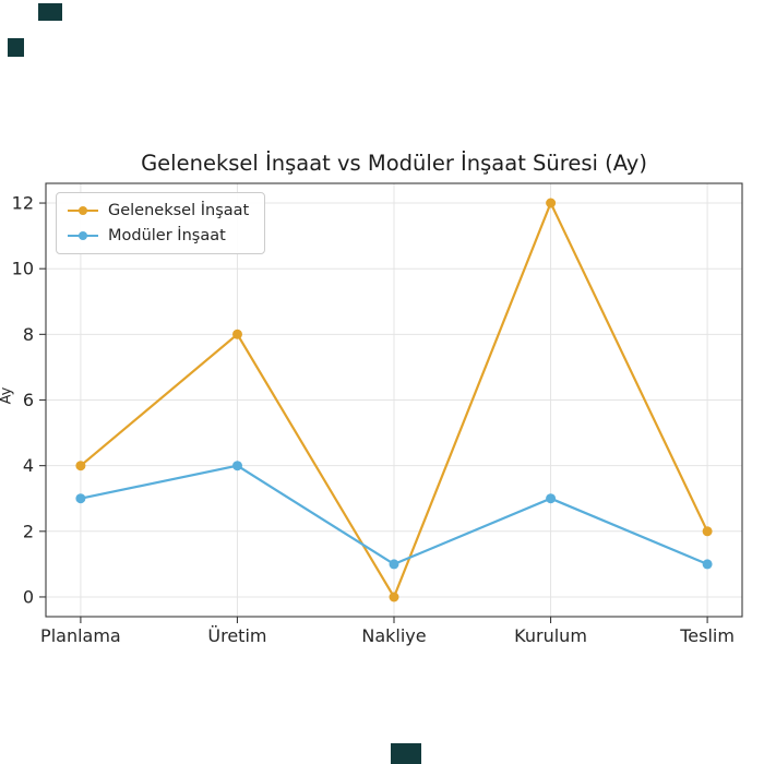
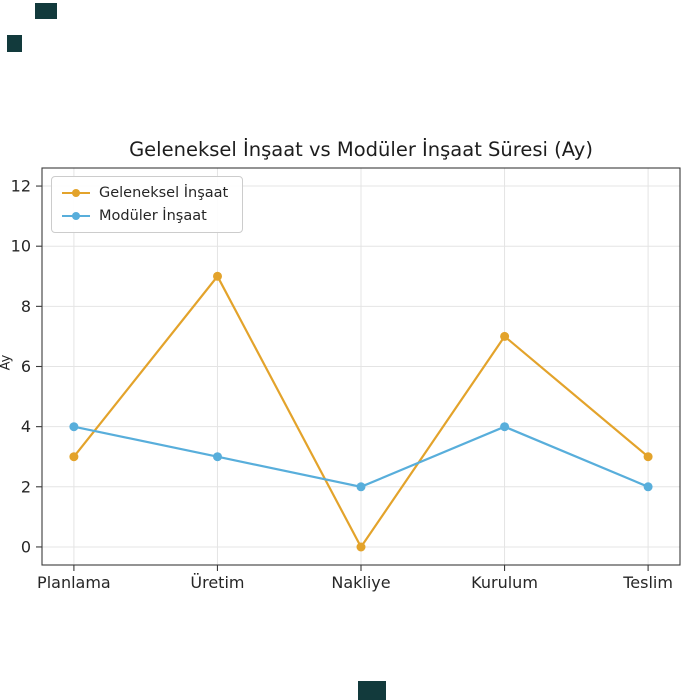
Geleneksel İnşaat/Planlama: 4 -> 3
Modüler İnşaat/Planlama: 3 -> 4
Geleneksel İnşaat/Üretim: 8 -> 9
Modüler İnşaat/Üretim: 4 -> 3
Modüler İnşaat/Nakliye: 1 -> 2
Geleneksel İnşaat/Kurulum: 12 -> 7
Modüler İnşaat/Kurulum: 3 -> 4
Geleneksel İnşaat/Teslim: 2 -> 3
Modüler İnşaat/Teslim: 1 -> 2
